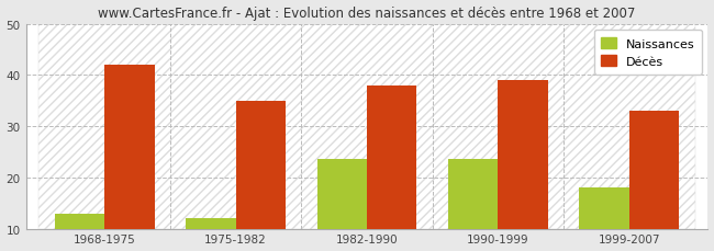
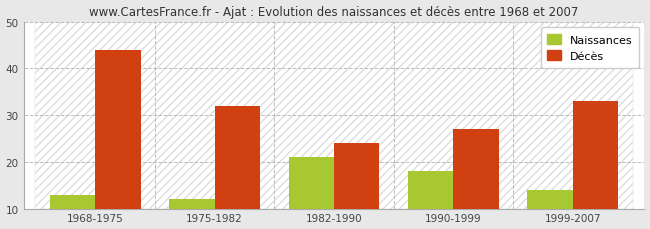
Décès/1968-1975: 42 -> 44
Décès/1975-1982: 35 -> 32
Naissances/1982-1990: 23.5 -> 21.0
Décès/1982-1990: 38 -> 24
Naissances/1990-1999: 23.5 -> 18.0
Décès/1990-1999: 39 -> 27
Naissances/1999-2007: 18.0 -> 14.0
